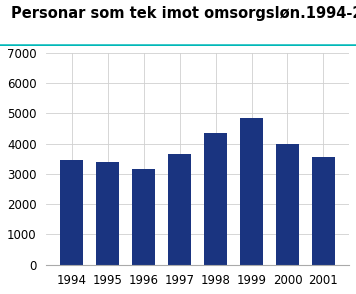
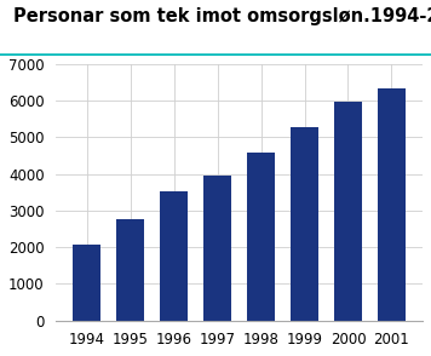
1994: 3450 -> 2080
1995: 3400 -> 2780
1996: 3150 -> 3520
1997: 3650 -> 3950
1998: 4350 -> 4580
1999: 4850 -> 5280
2000: 4000 -> 5980
2001: 3550 -> 6320
